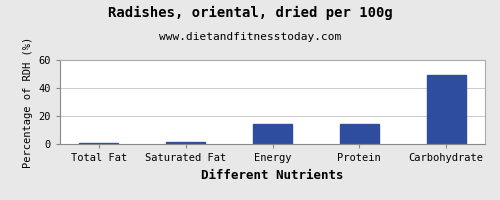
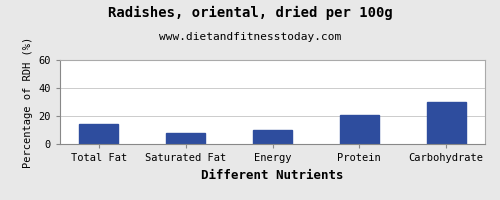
Total Fat: 1 -> 14
Saturated Fat: 2 -> 8
Energy: 14 -> 10
Protein: 14 -> 21
Carbohydrate: 50 -> 30
